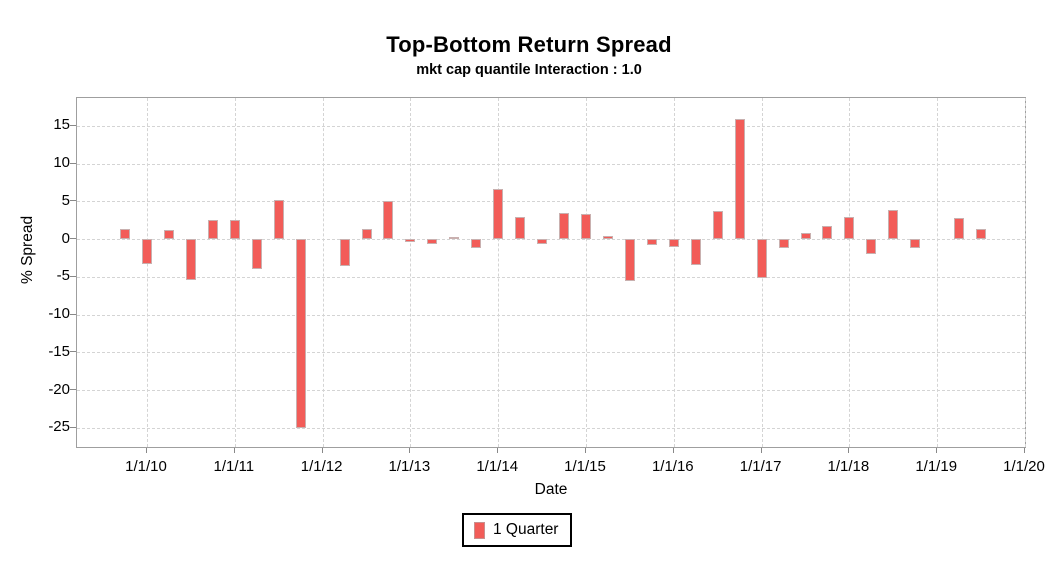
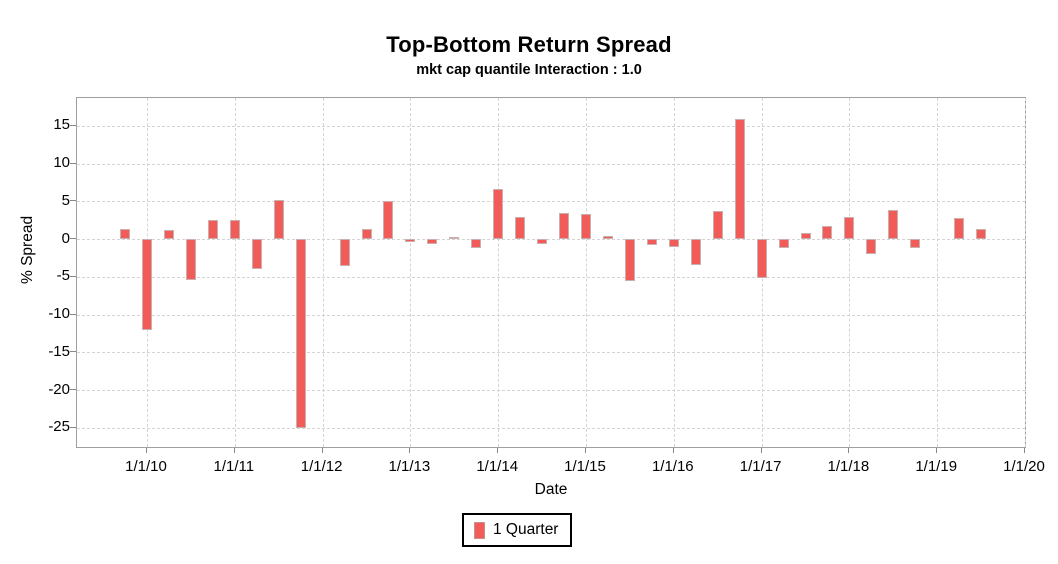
1/1/10: -3 -> -12
